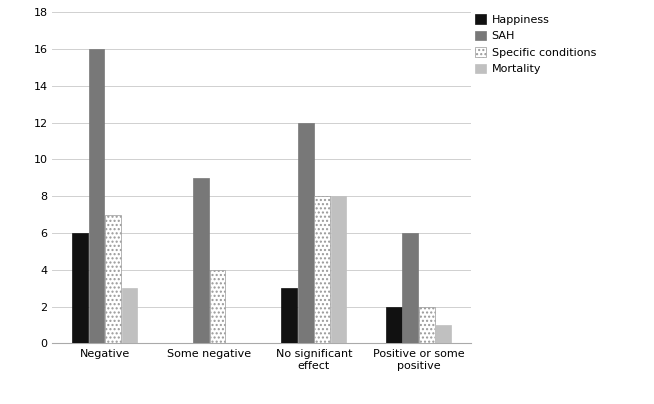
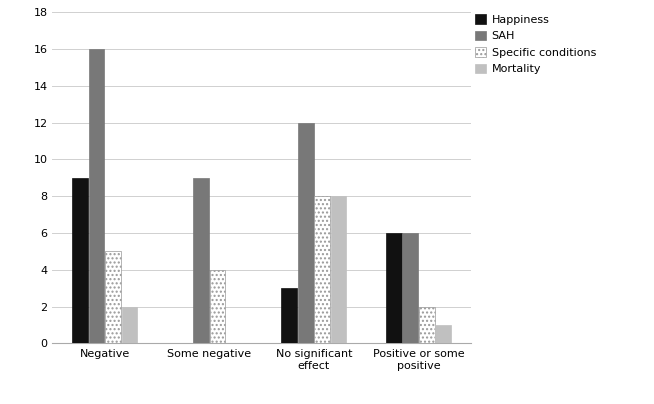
Happiness/Negative: 6 -> 9
Specific conditions/Negative: 7 -> 5
Mortality/Negative: 3 -> 2
Happiness/Positive or some positive: 2 -> 6
